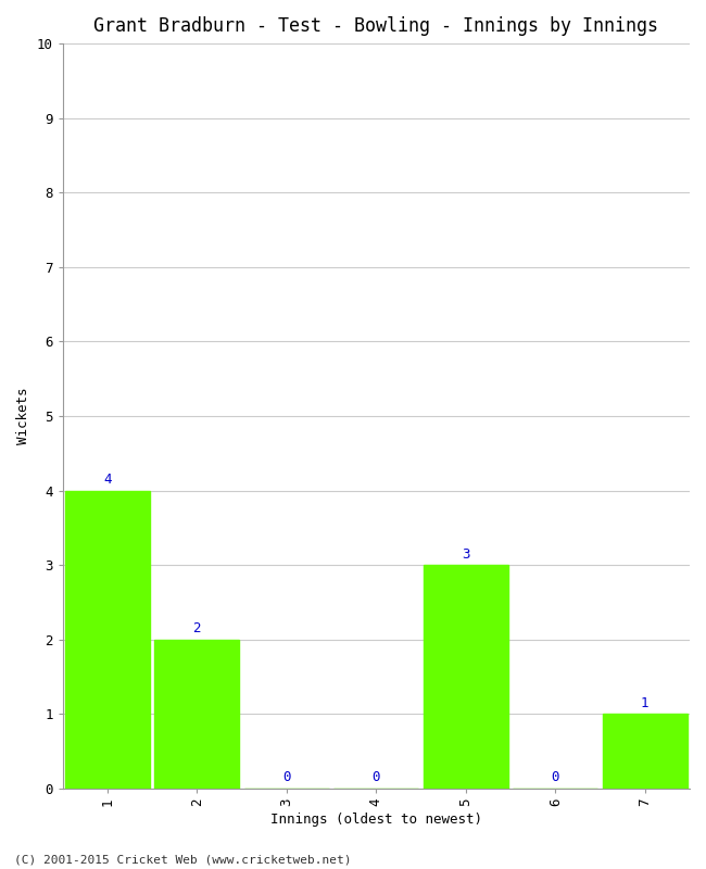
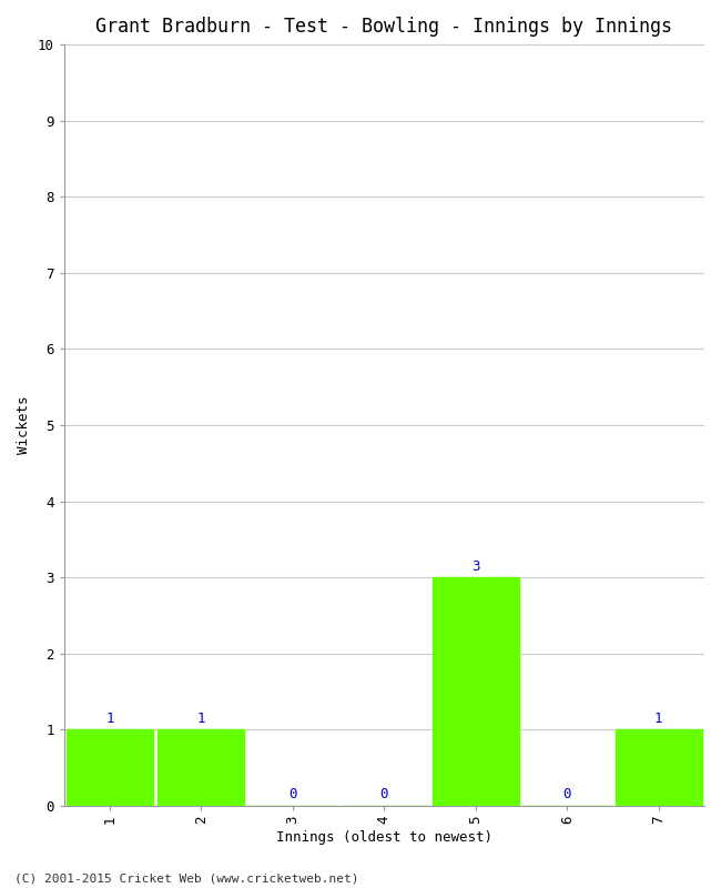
1: 4 -> 1
2: 2 -> 1
